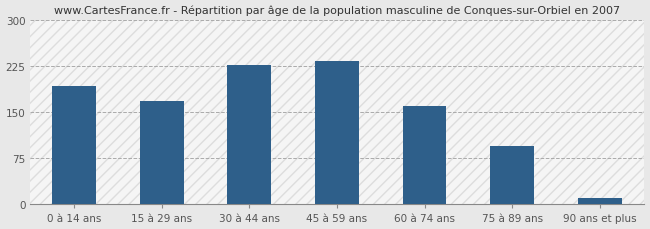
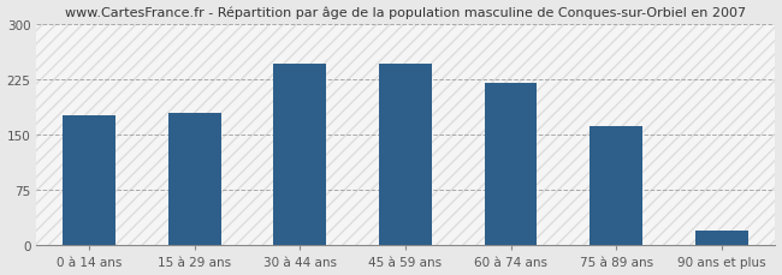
0 à 14 ans: 192 -> 176
15 à 29 ans: 168 -> 180
30 à 44 ans: 226 -> 246
45 à 59 ans: 233 -> 246
60 à 74 ans: 160 -> 220
75 à 89 ans: 95 -> 162
90 ans et plus: 10 -> 20
